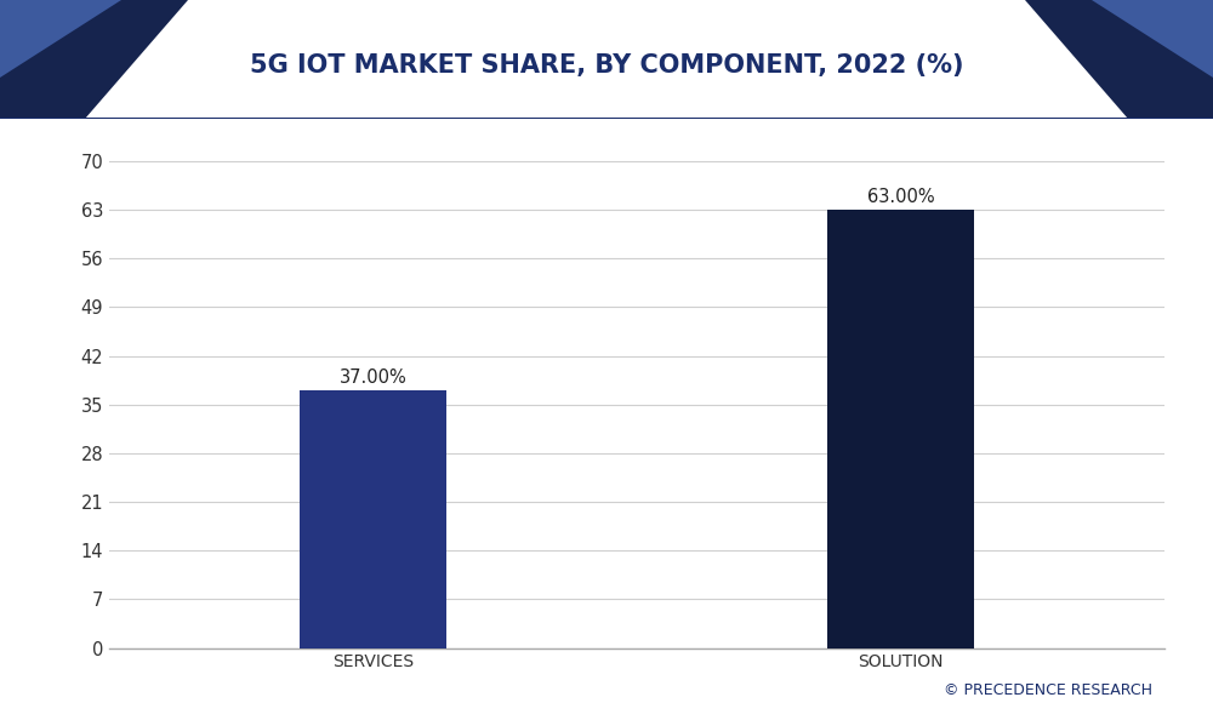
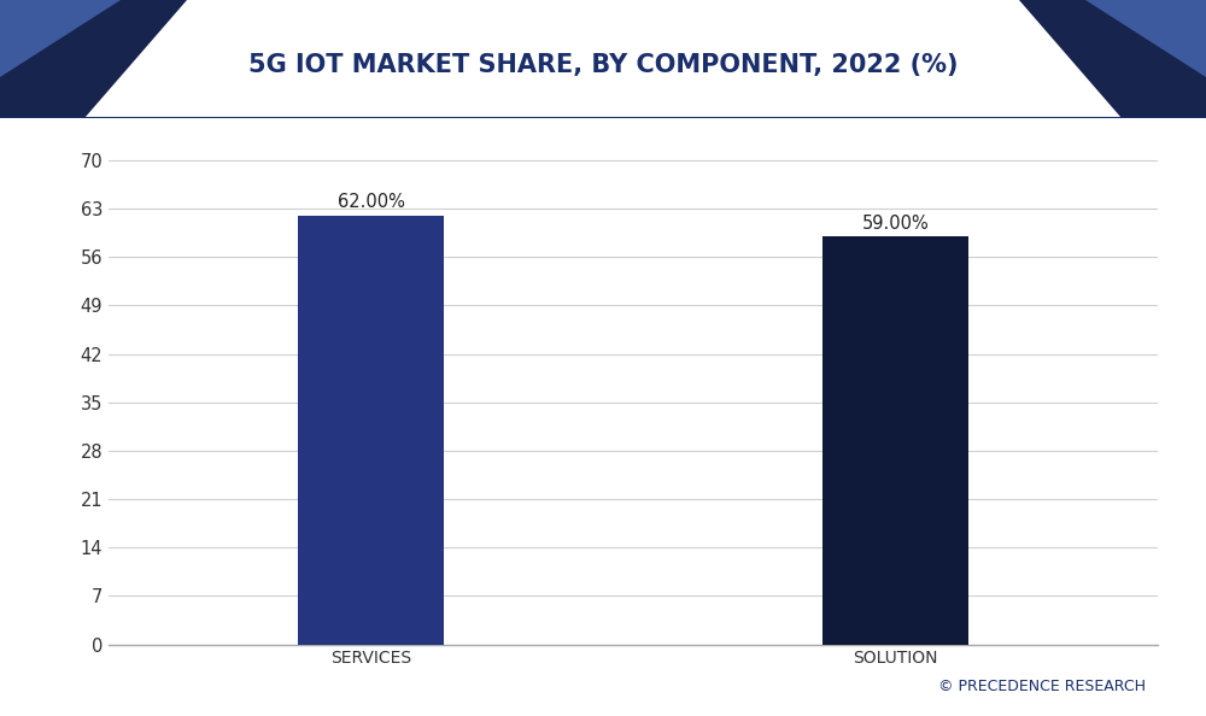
SERVICES: 37.00% -> 62.00%
SOLUTION: 63.00% -> 59.00%
